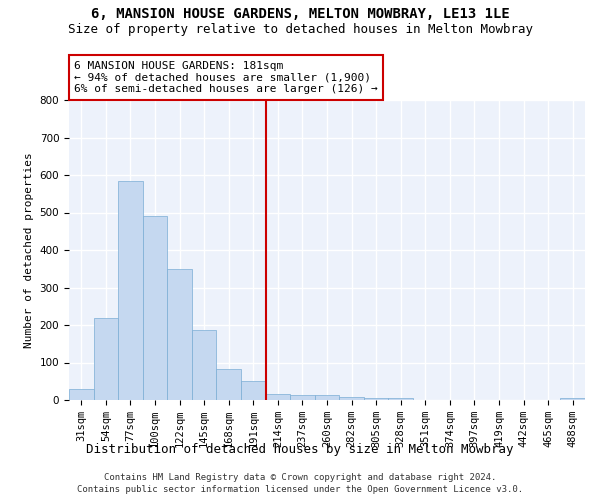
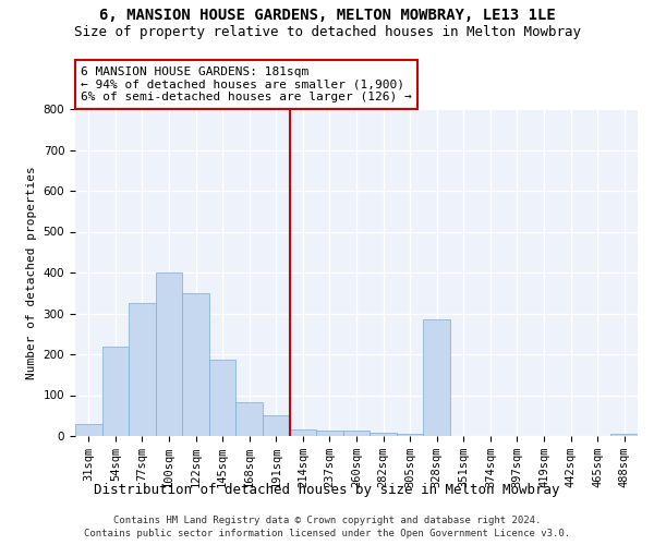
77sqm: 585 -> 325
100sqm: 490 -> 400
328sqm: 5 -> 285
